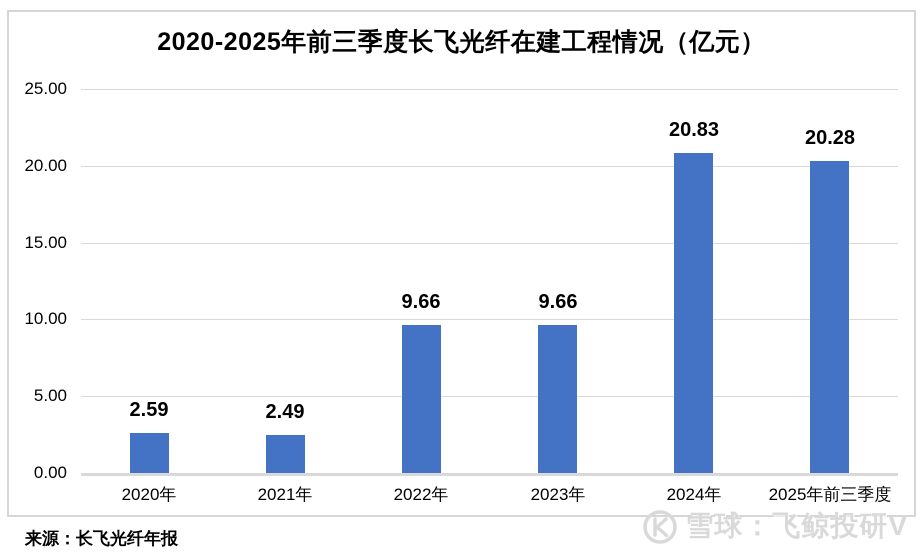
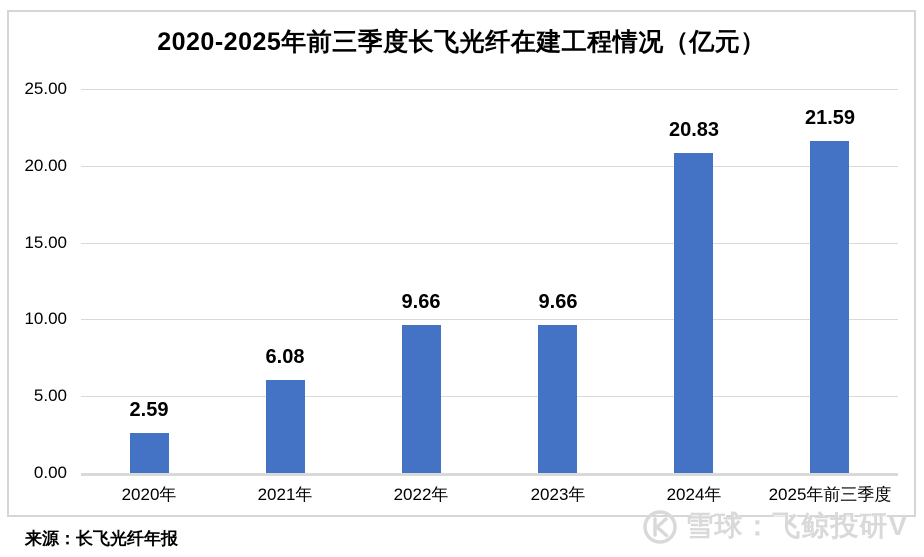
2021年: 2.49 -> 6.08
2025年前三季度: 20.28 -> 21.59
